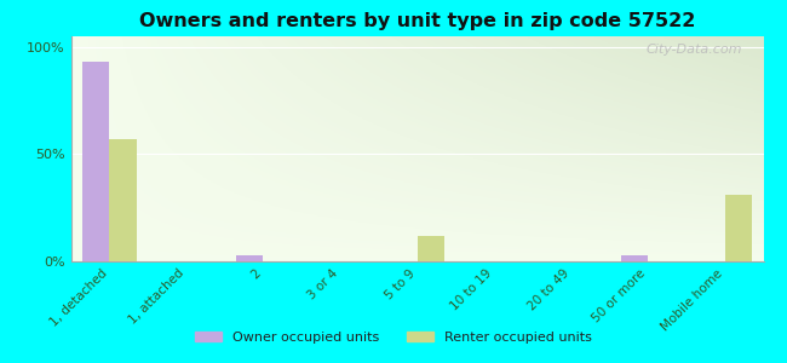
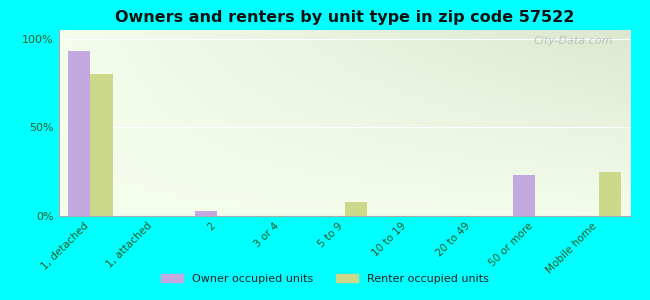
Renter occupied units/1, detached: 57% -> 80%
Renter occupied units/5 to 9: 12% -> 8%
Owner occupied units/50 or more: 3% -> 23%
Renter occupied units/Mobile home: 31% -> 25%
